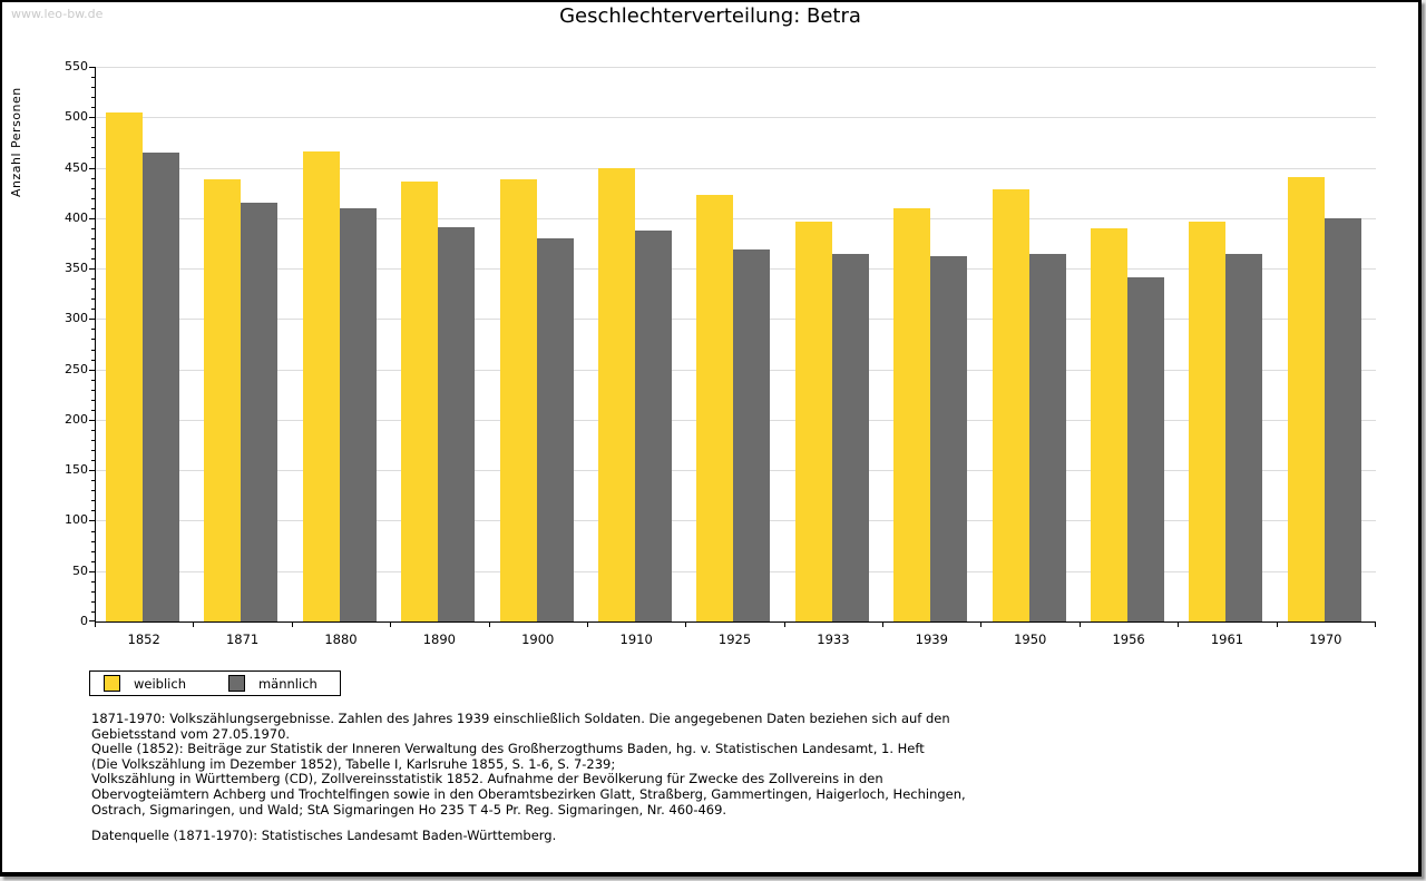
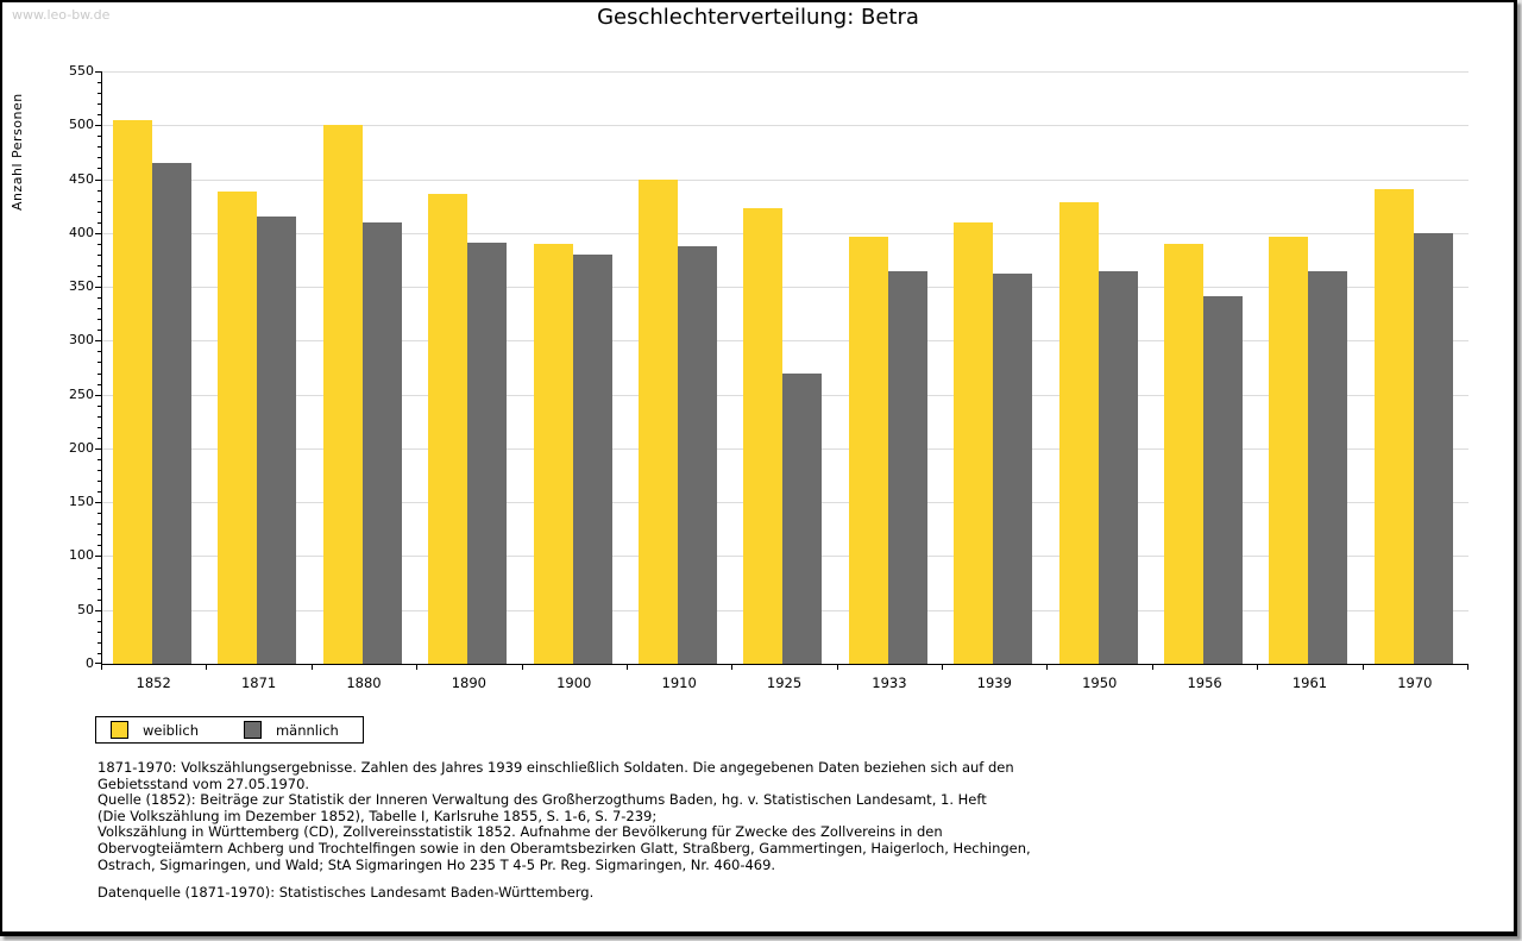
weiblich/1880: 470 -> 500
weiblich/1900: 440 -> 390
männlich/1925: 370 -> 270
